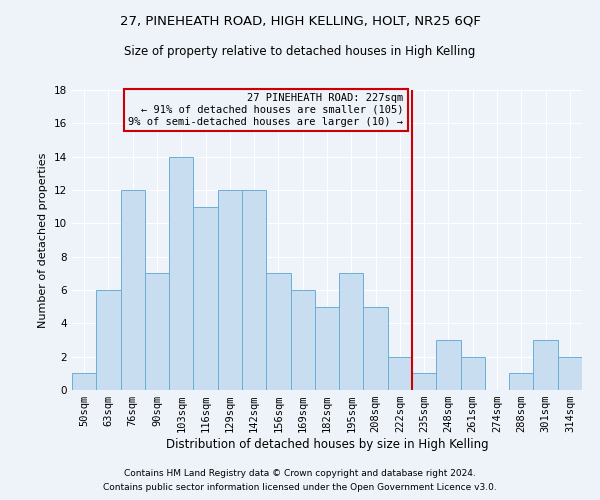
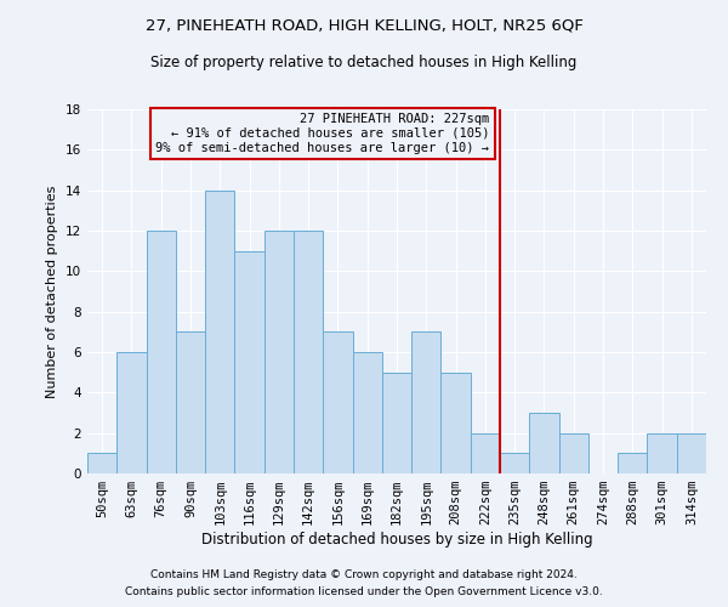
301sqm: 3 -> 2
